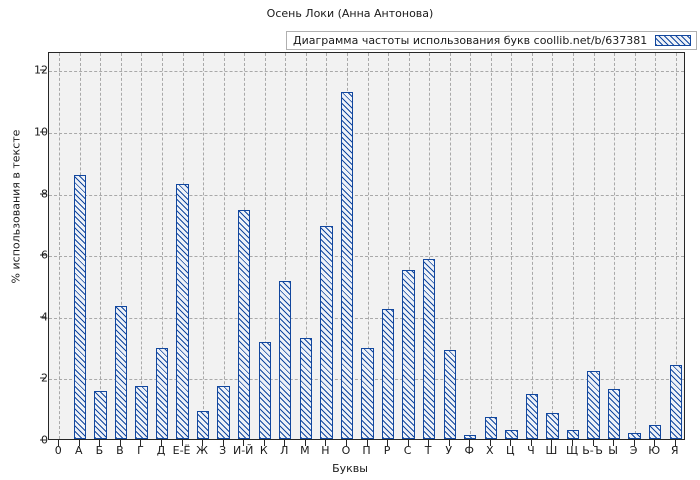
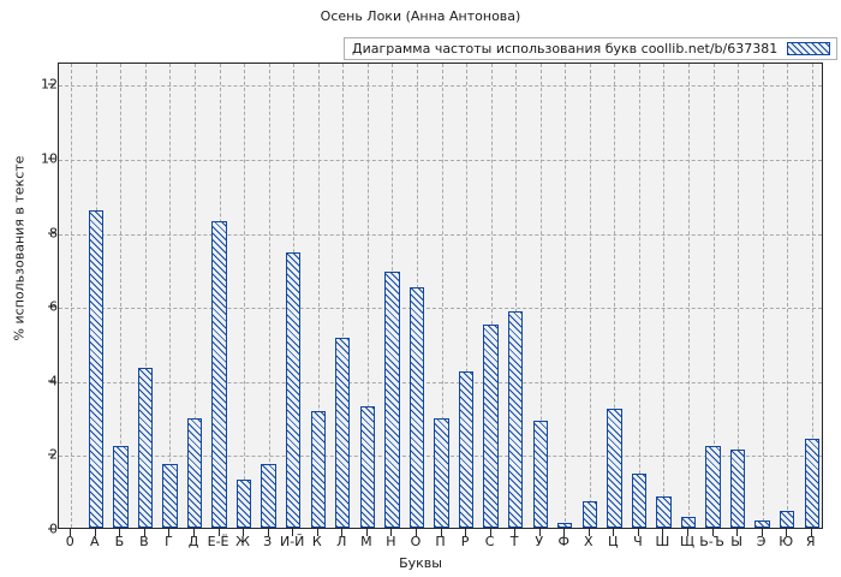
Б: 1.6 -> 2.2
Ж: 0.9 -> 1.3
О: 11.3 -> 6.5
Ц: 0.3 -> 3.2
Ы: 1.6 -> 2.1
